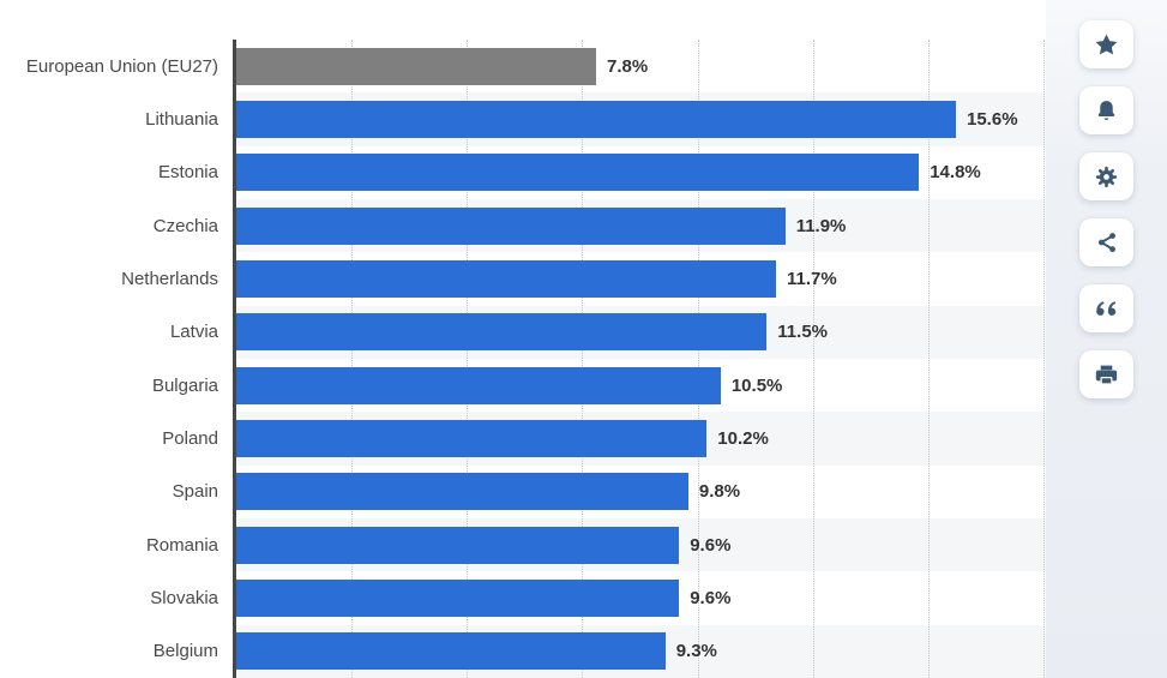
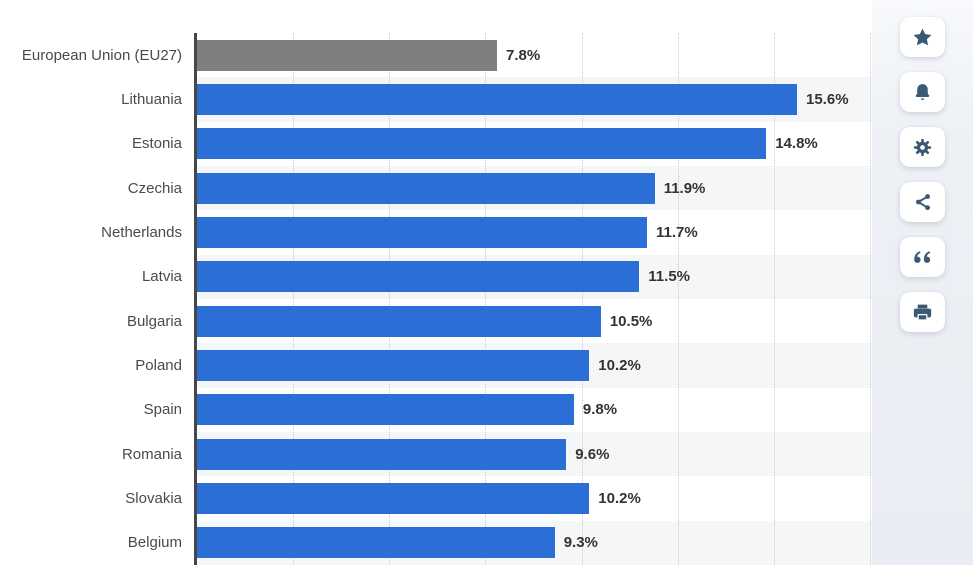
Slovakia: 9.6% -> 10.2%
